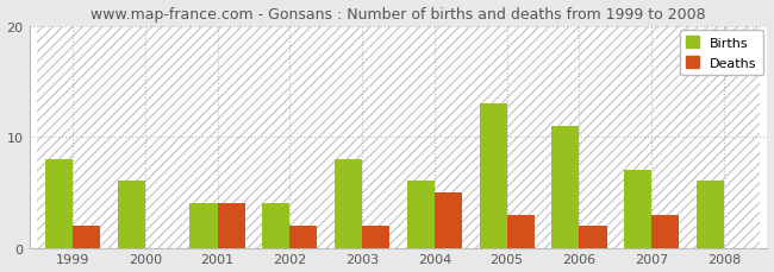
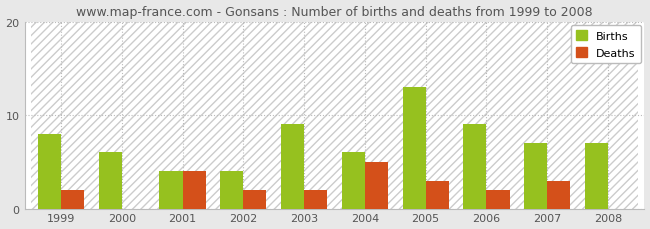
Births/2003: 8 -> 9
Births/2006: 11 -> 9
Births/2008: 6 -> 7
